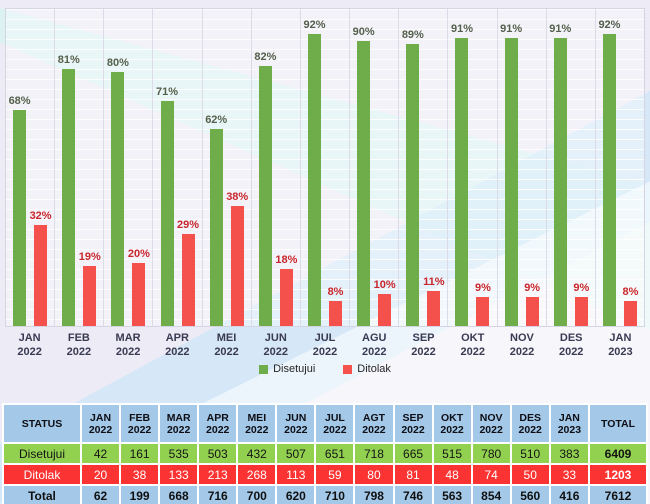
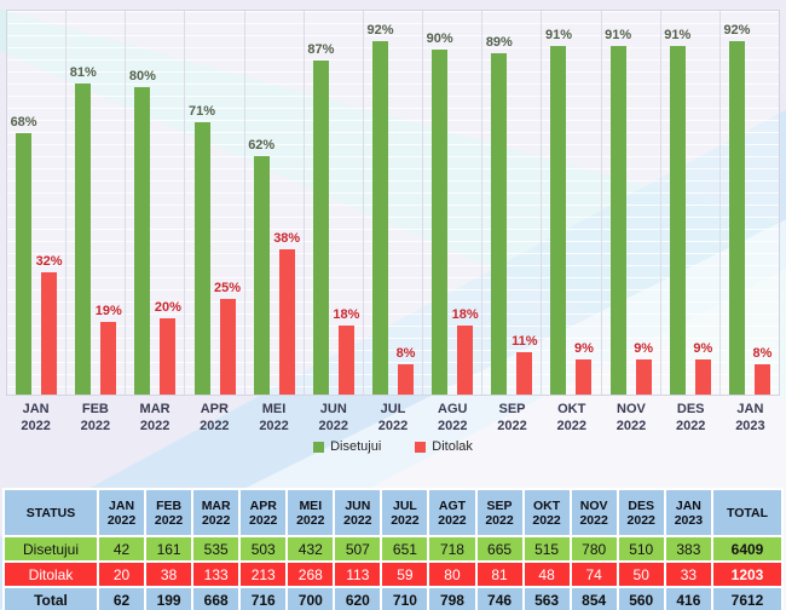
Ditolak/APR 2022: 29% -> 25%
Disetujui/JUN 2022: 82% -> 87%
Ditolak/AGU 2022: 10% -> 18%
